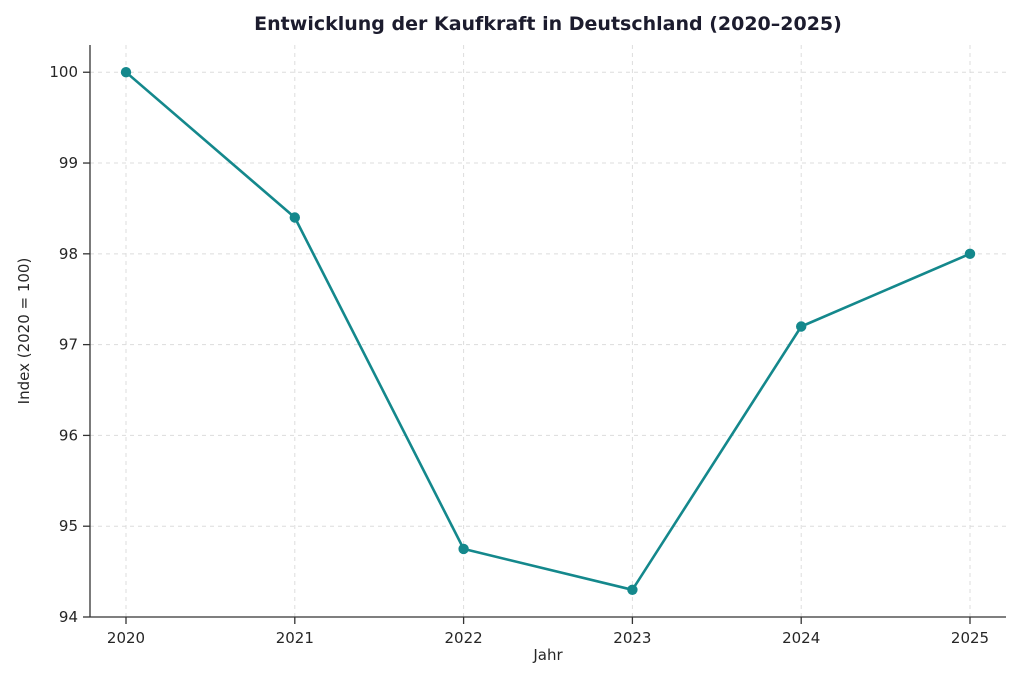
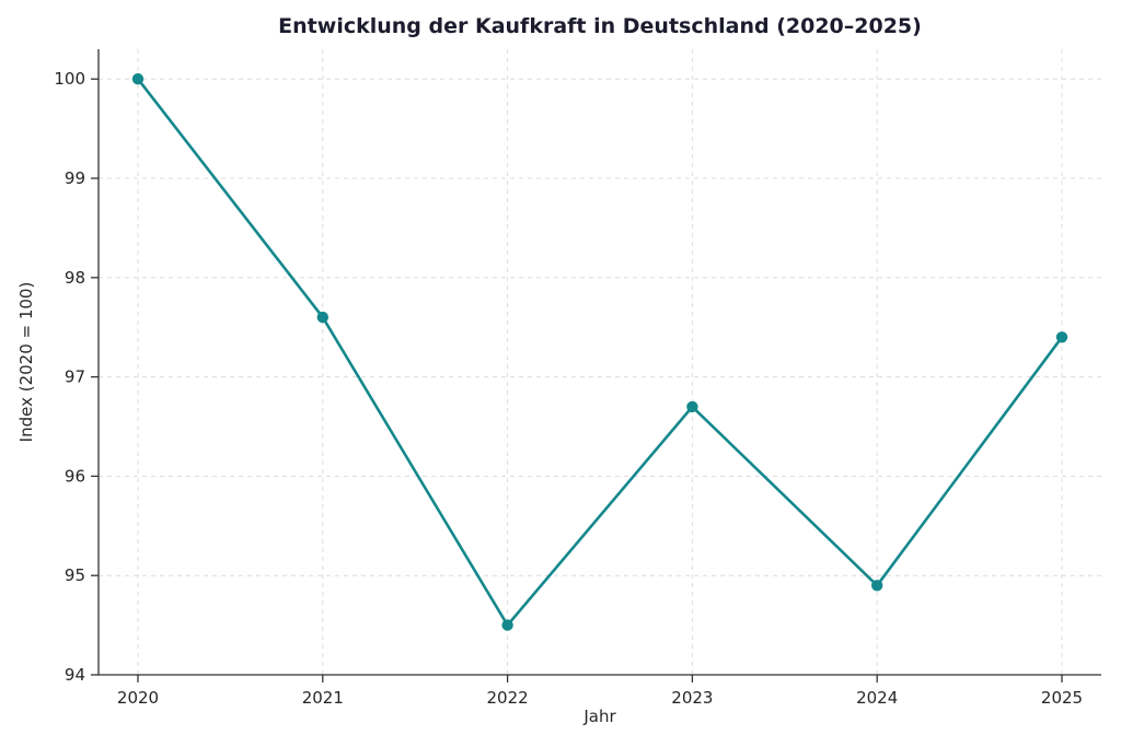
2021: 98.4 -> 97.6
2022: 94.8 -> 94.5
2023: 94.3 -> 96.7
2024: 97.2 -> 94.9
2025: 98.0 -> 97.4
